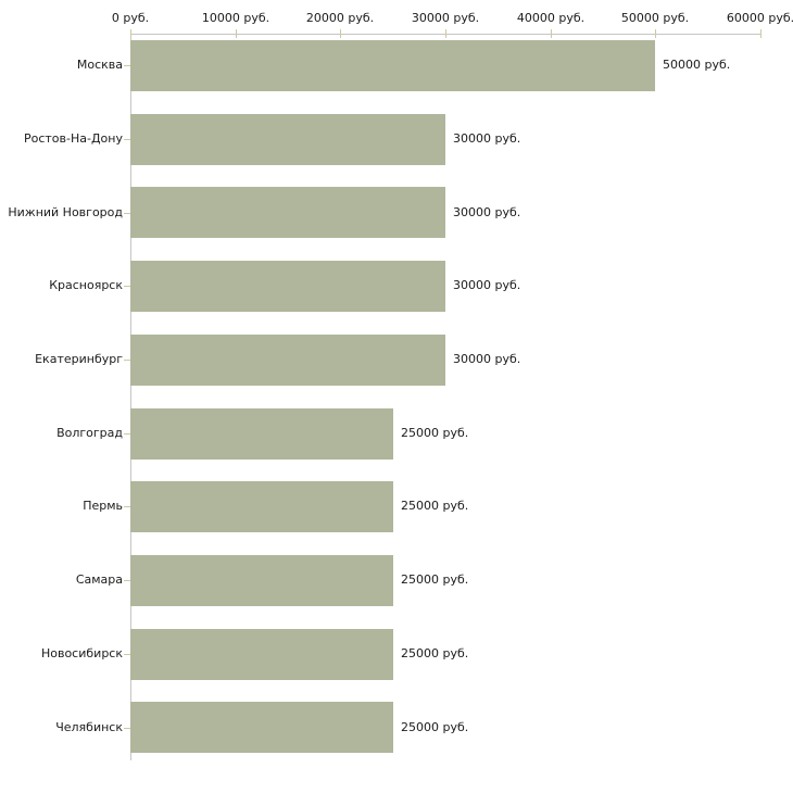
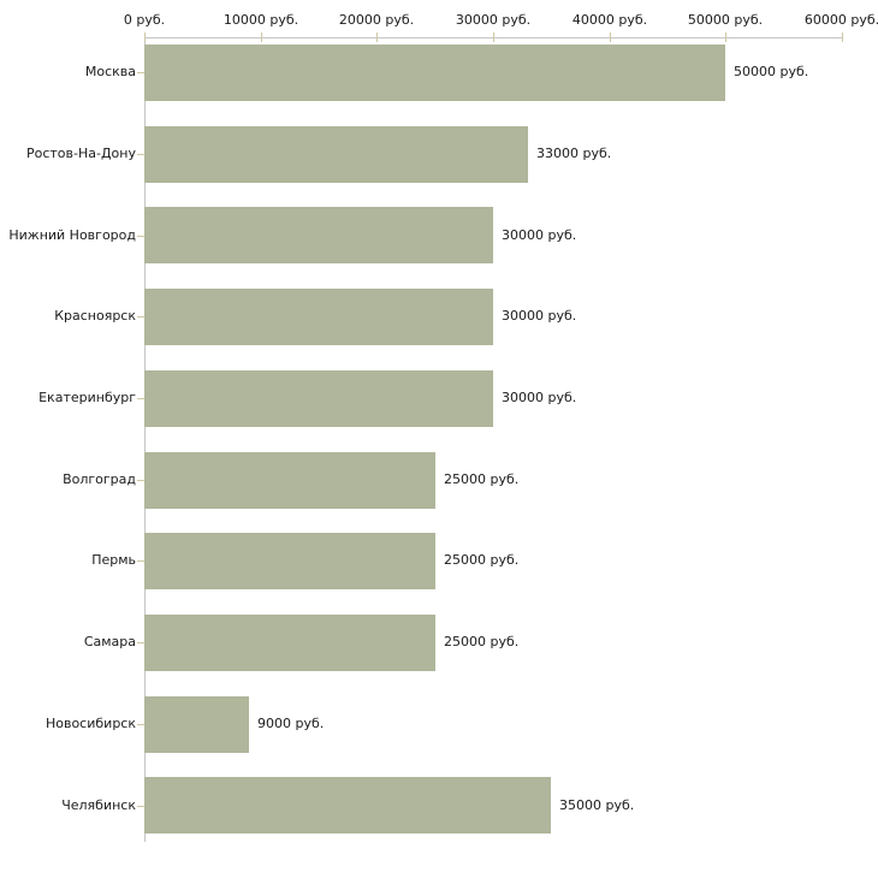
Ростов-На-Дону: 30000 -> 33000
Новосибирск: 25000 -> 9000
Челябинск: 25000 -> 35000
